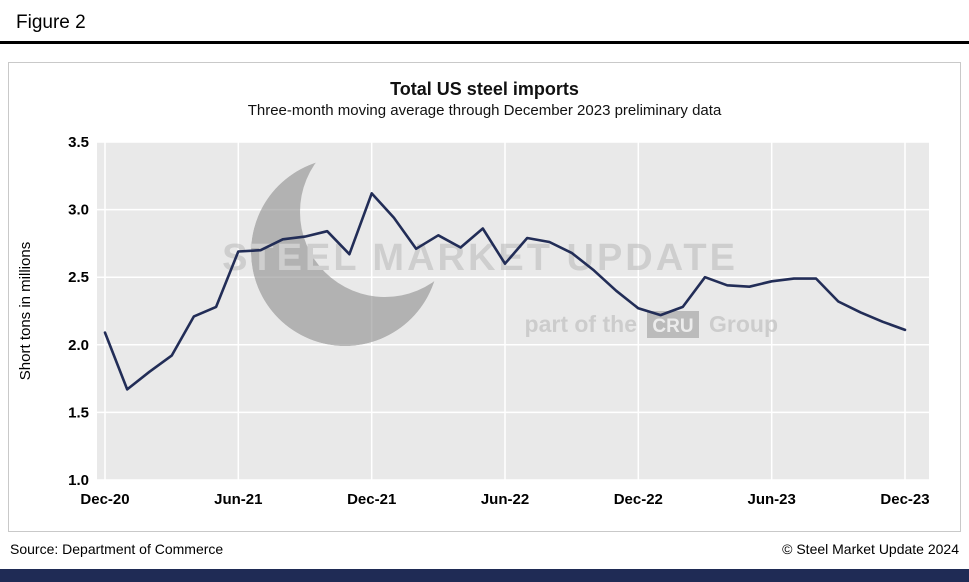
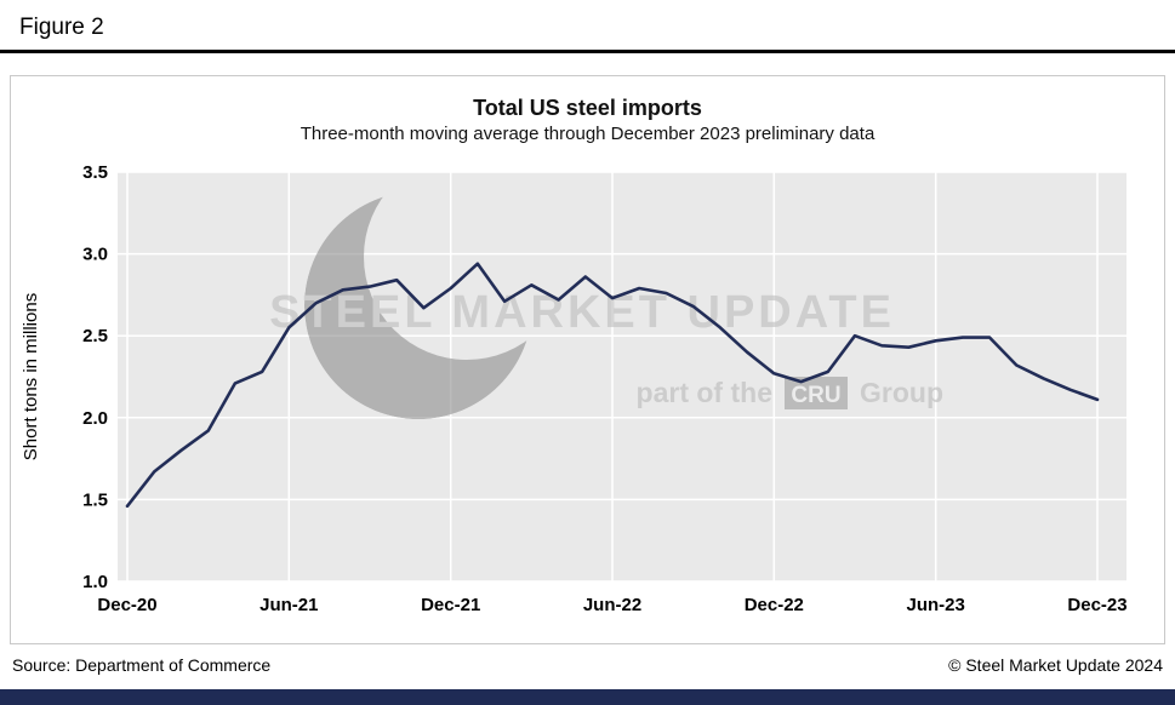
Dec-20: 2.09 -> 1.46
Jun-21: 2.69 -> 2.55
Dec-21: 3.12 -> 2.79
Jun-22: 2.60 -> 2.73
